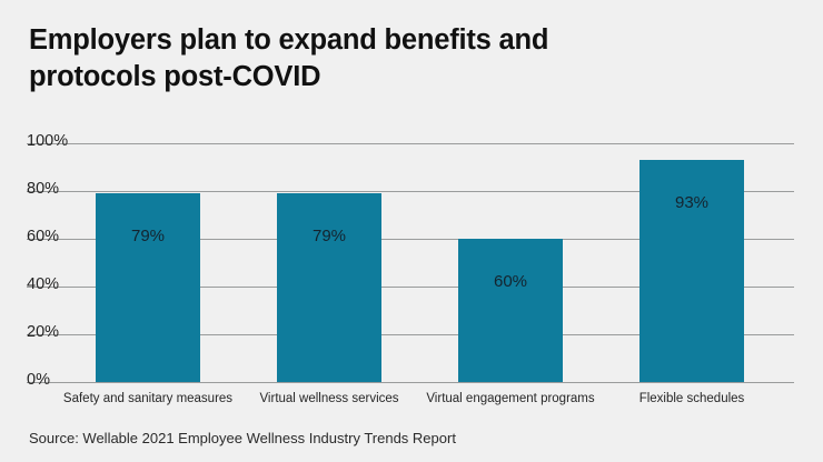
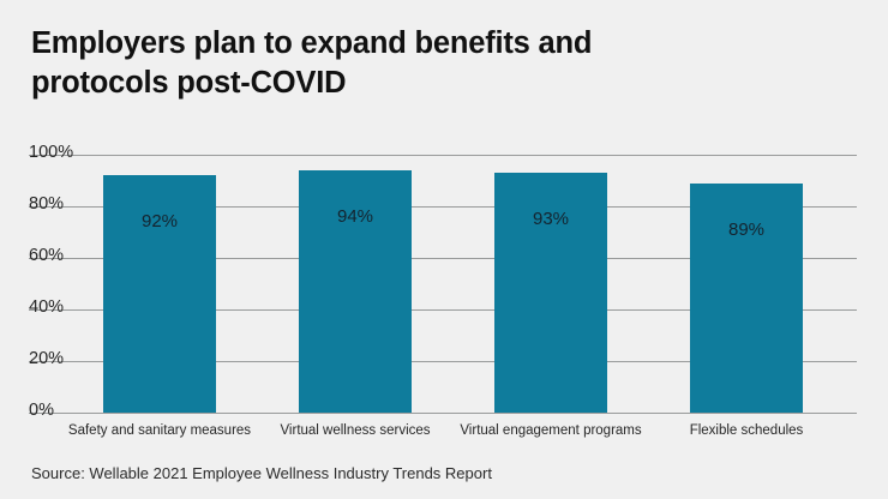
Safety and sanitary measures: 79% -> 92%
Virtual wellness services: 79% -> 94%
Virtual engagement programs: 60% -> 93%
Flexible schedules: 93% -> 89%
